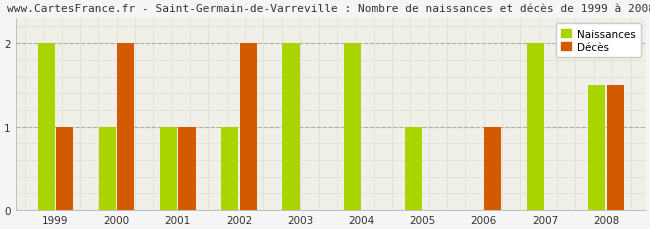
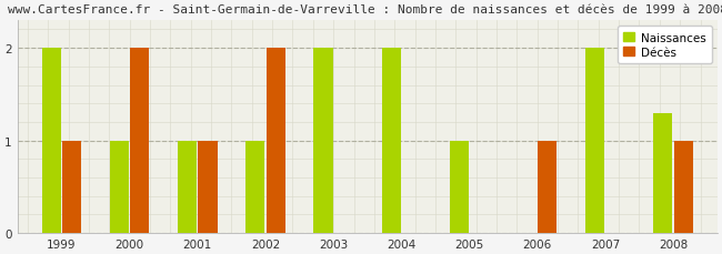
Naissances/2008: 1.5 -> 1.3
Décès/2008: 1.5 -> 1.0
